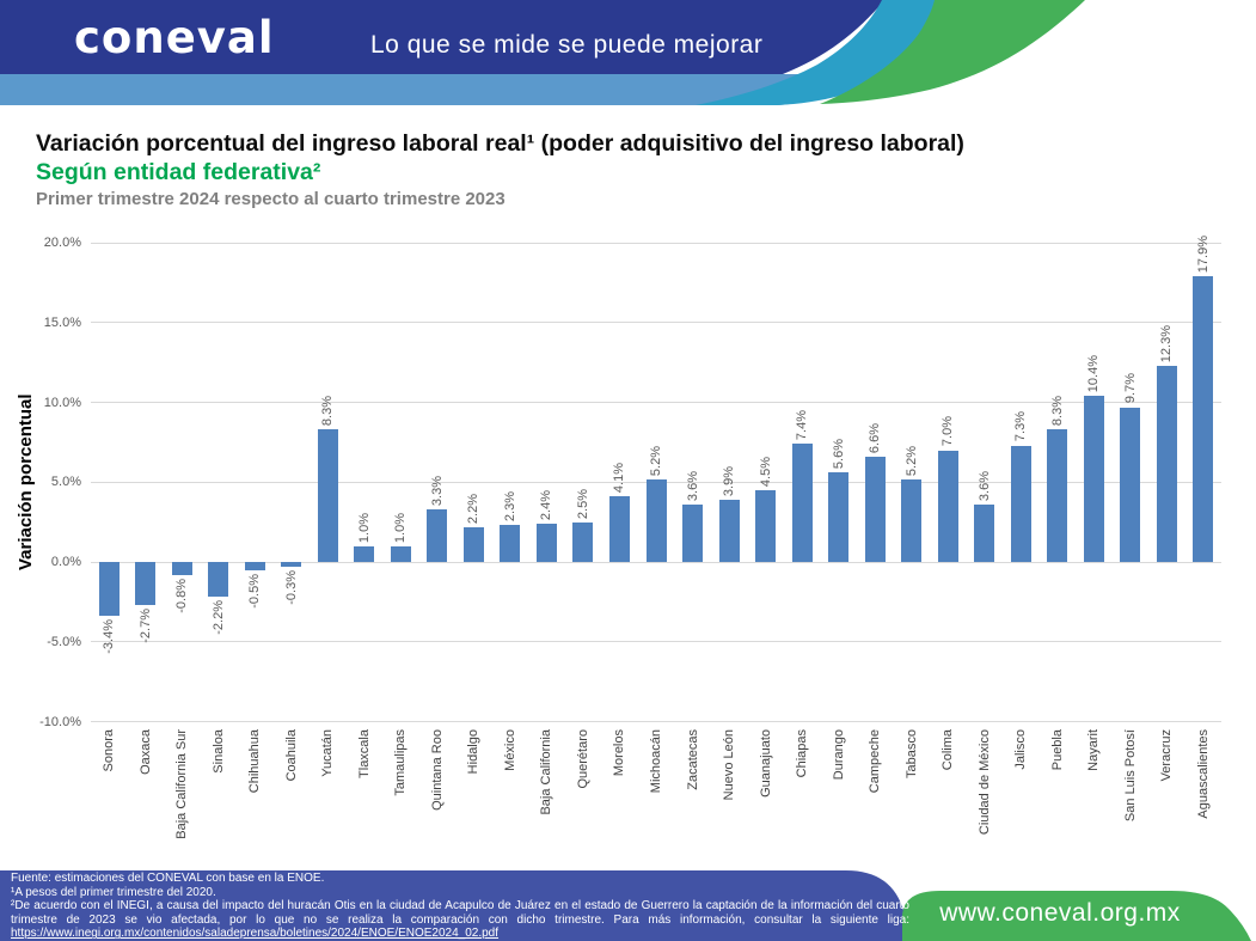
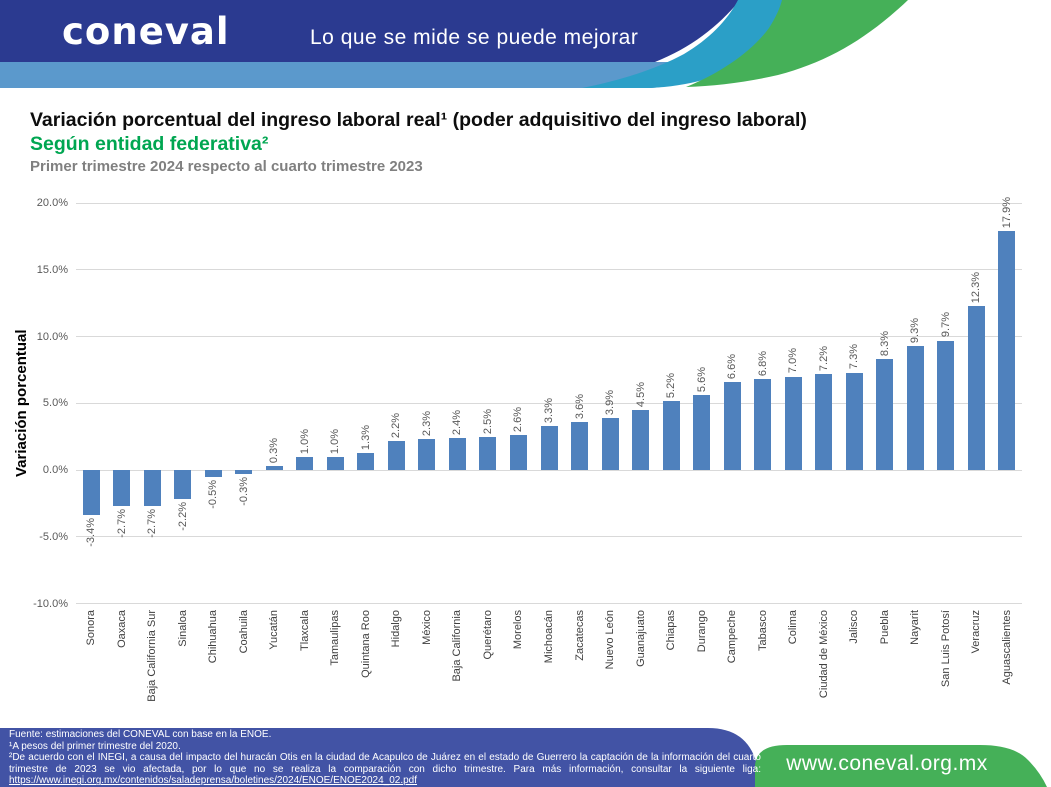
Baja California Sur: -0.8% -> -2.7%
Yucatán: 8.3% -> 0.3%
Quintana Roo: 3.3% -> 1.3%
Morelos: 4.1% -> 2.6%
Michoacán: 5.2% -> 3.3%
Chiapas: 7.4% -> 5.2%
Tabasco: 5.2% -> 6.8%
Ciudad de México: 3.6% -> 7.2%
Nayarit: 10.4% -> 9.3%
